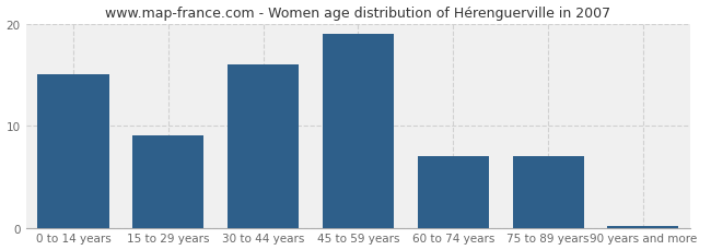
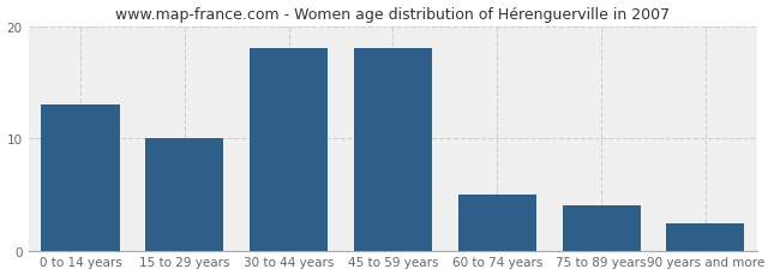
0 to 14 years: 15.0 -> 13.0
15 to 29 years: 9.0 -> 10.0
30 to 44 years: 16.0 -> 18.0
45 to 59 years: 19.0 -> 18.0
60 to 74 years: 7.0 -> 5.0
75 to 89 years: 7.0 -> 4.0
90 years and more: 0.2 -> 2.4
